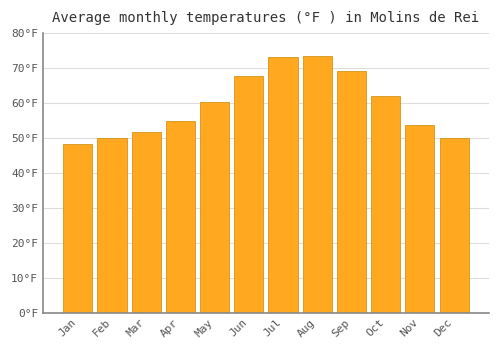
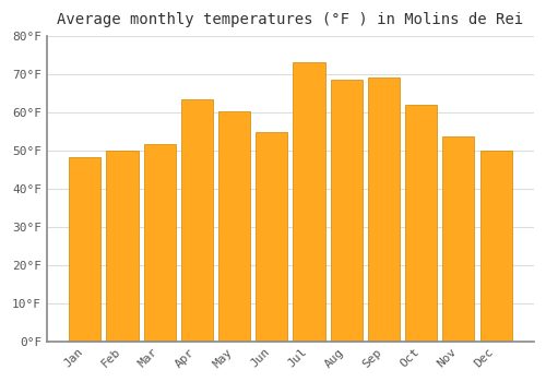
Apr: 55.0°F -> 63.5°F
Jun: 67.8°F -> 55.0°F
Aug: 73.4°F -> 68.5°F
